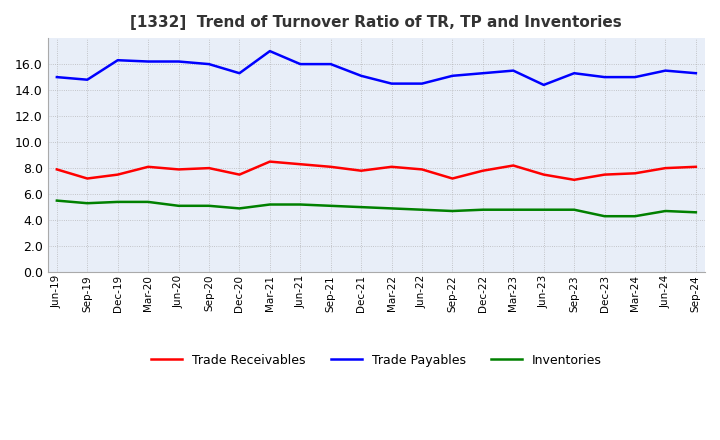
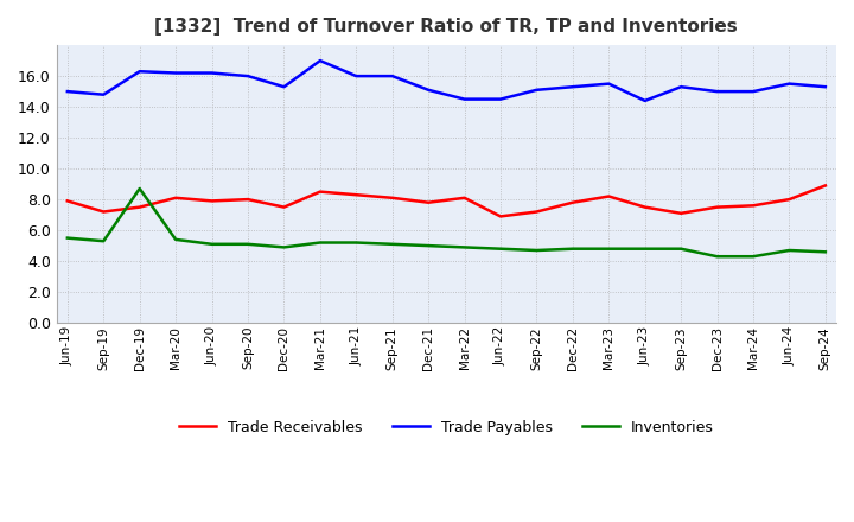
Inventories/Dec-19: 5.4 -> 8.7
Trade Receivables/Jun-22: 7.9 -> 6.9
Trade Receivables/Sep-24: 8.1 -> 8.9
